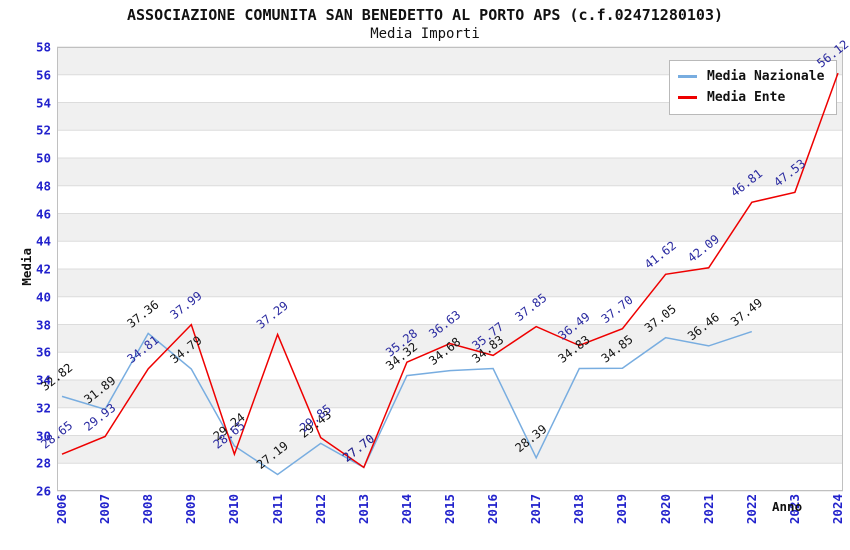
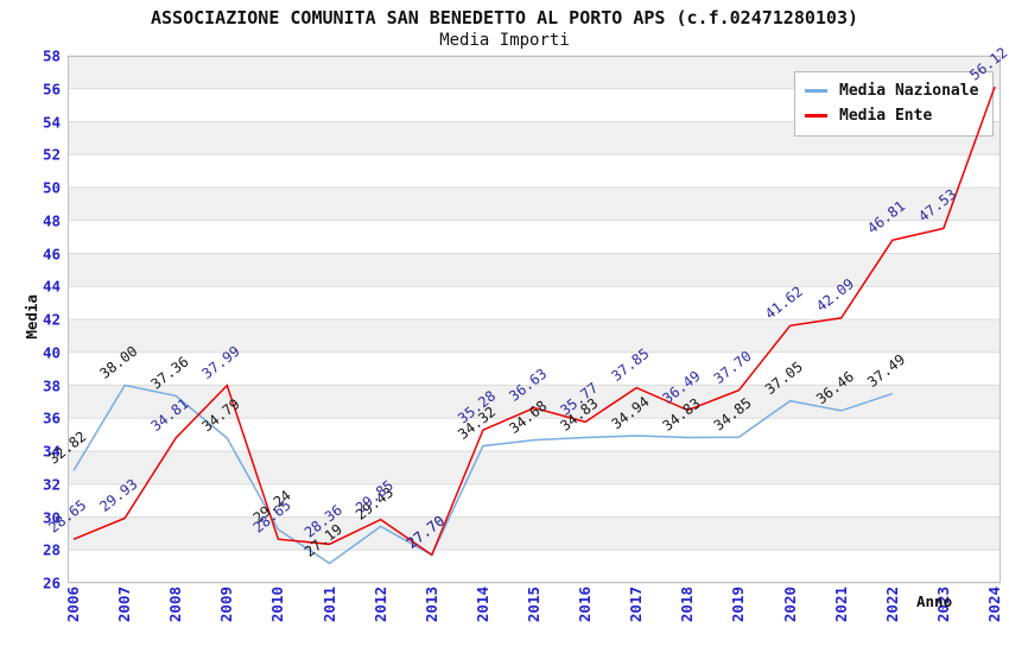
Media Nazionale/2007: 31.89 -> 38.00
Media Ente/2011: 37.29 -> 28.36
Media Nazionale/2017: 28.39 -> 34.94
